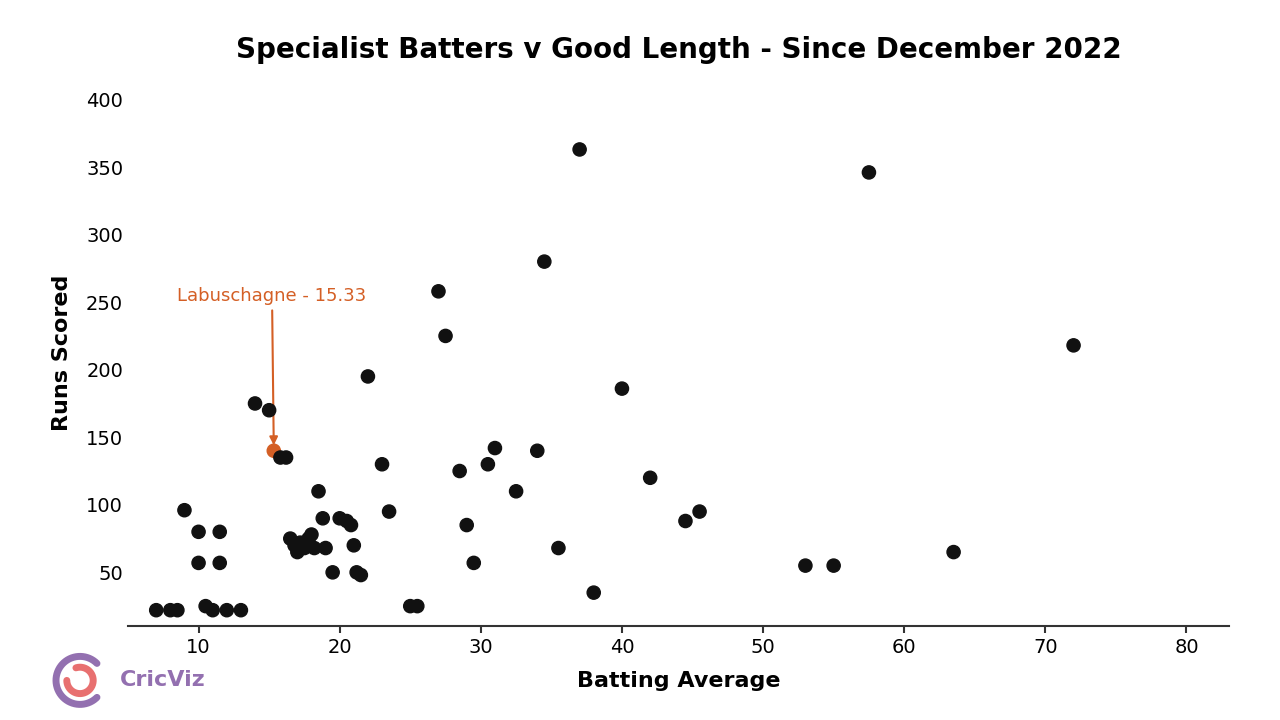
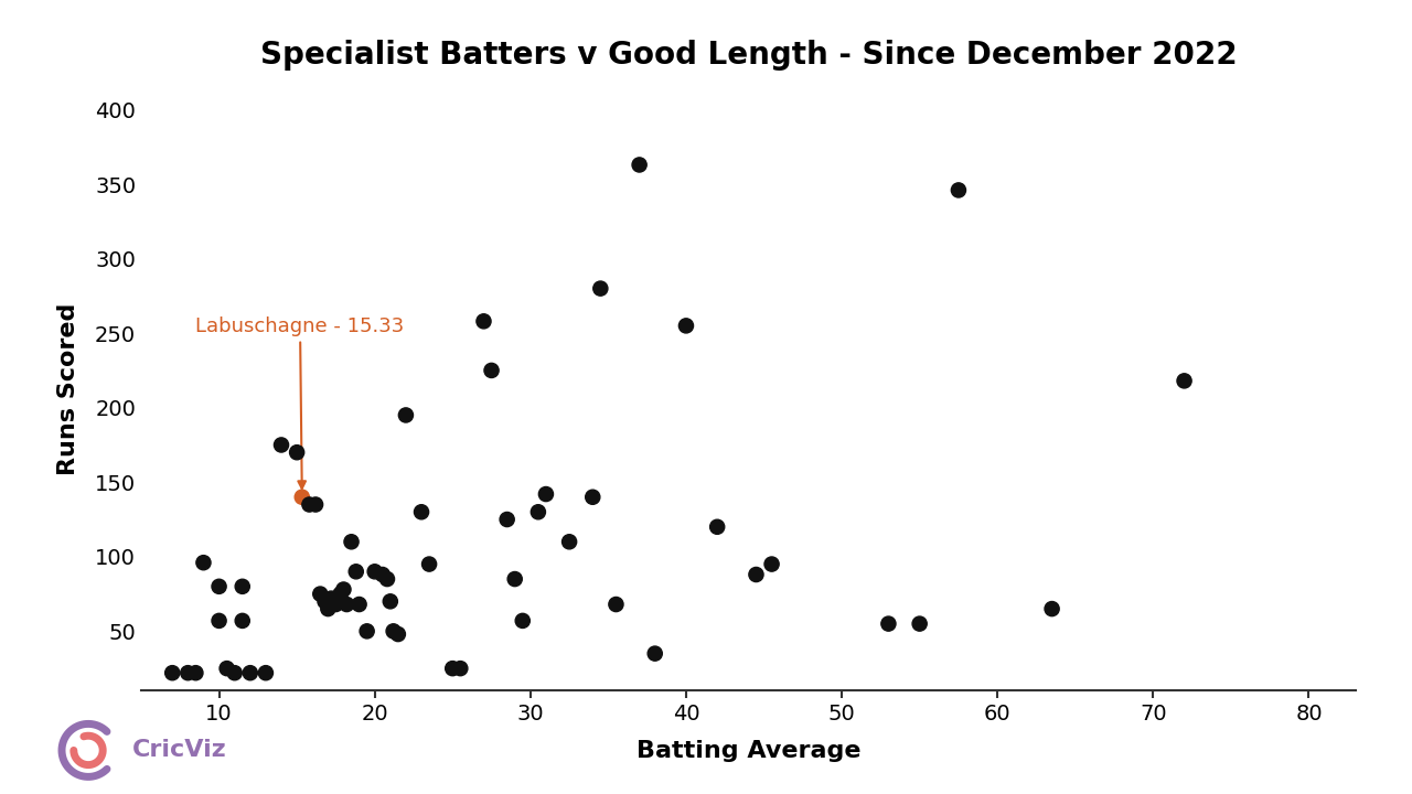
Specialist Batters v Good Length - Since December 2022/40: 186 -> 255
